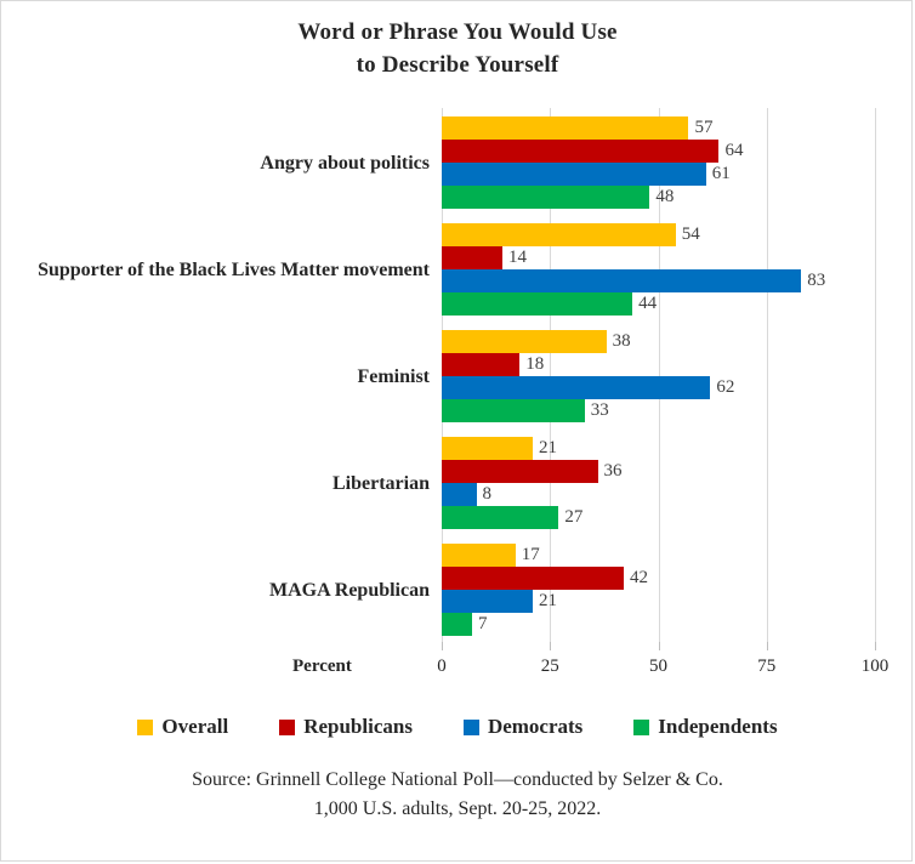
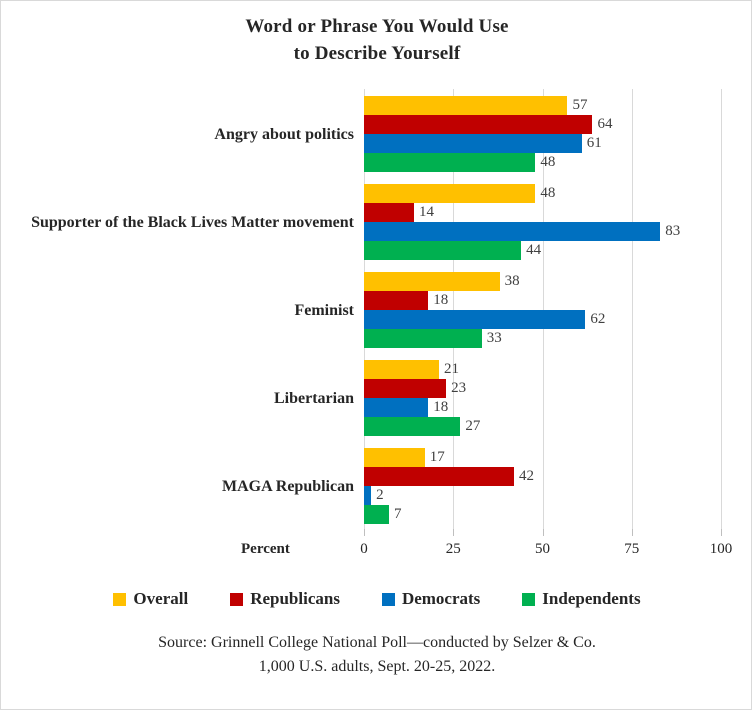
Overall/Supporter of the Black Lives Matter movement: 54 -> 48
Republicans/Libertarian: 36 -> 23
Democrats/Libertarian: 8 -> 18
Democrats/MAGA Republican: 21 -> 2
